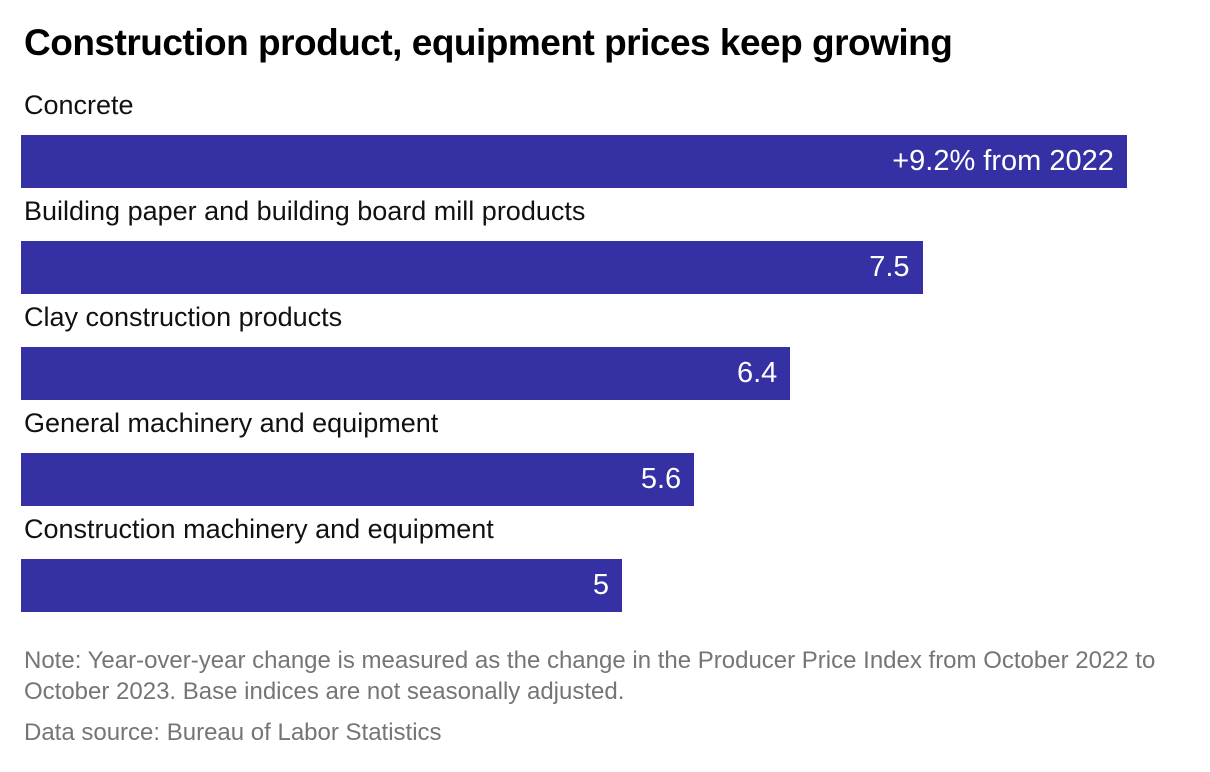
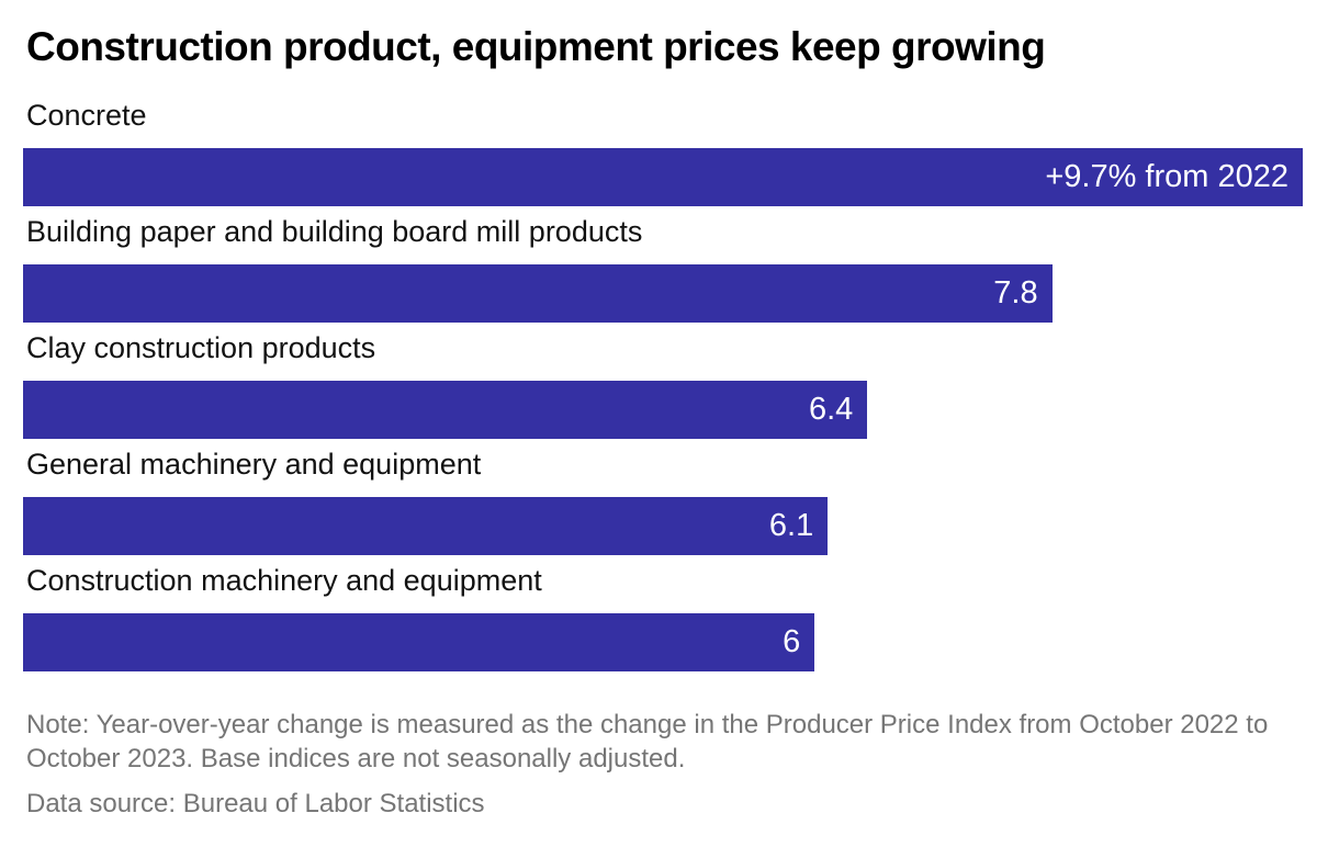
Concrete: +9.2% -> +9.7%
Building paper and building board mill products: 7.5 -> 7.8
General machinery and equipment: 5.6 -> 6.1
Construction machinery and equipment: 5 -> 6
